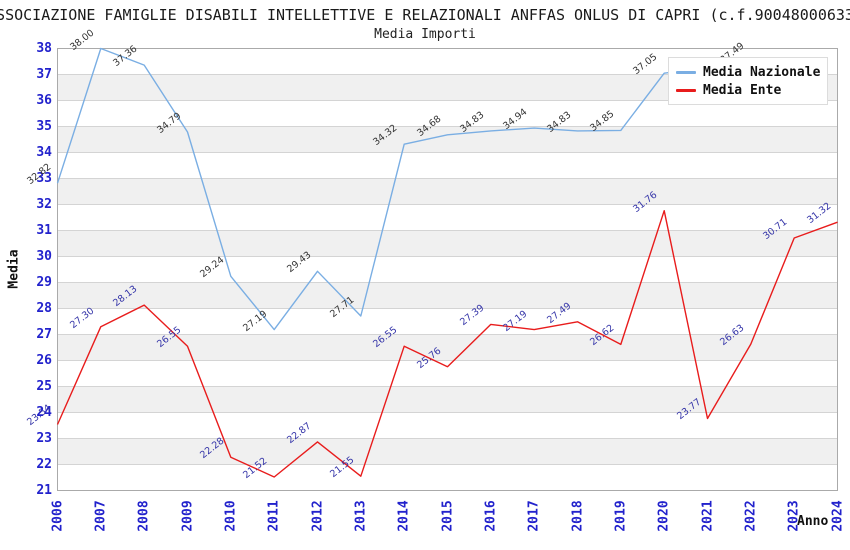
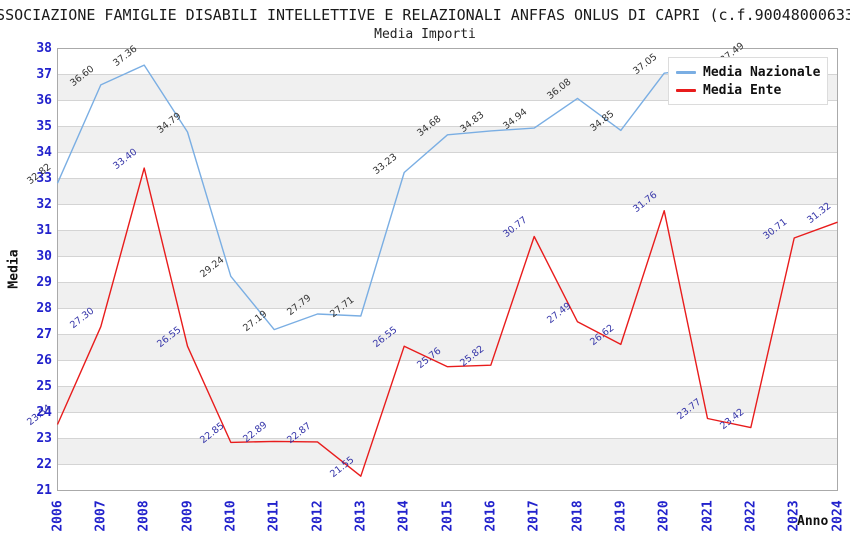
Media Nazionale/2007: 38.00 -> 36.60
Media Ente/2008: 28.13 -> 33.40
Media Ente/2010: 22.28 -> 22.85
Media Ente/2011: 21.52 -> 22.89
Media Nazionale/2012: 29.43 -> 27.79
Media Nazionale/2014: 34.32 -> 33.23
Media Ente/2016: 27.39 -> 25.82
Media Ente/2017: 27.19 -> 30.77
Media Nazionale/2018: 34.83 -> 36.08
Media Ente/2022: 26.63 -> 23.42
